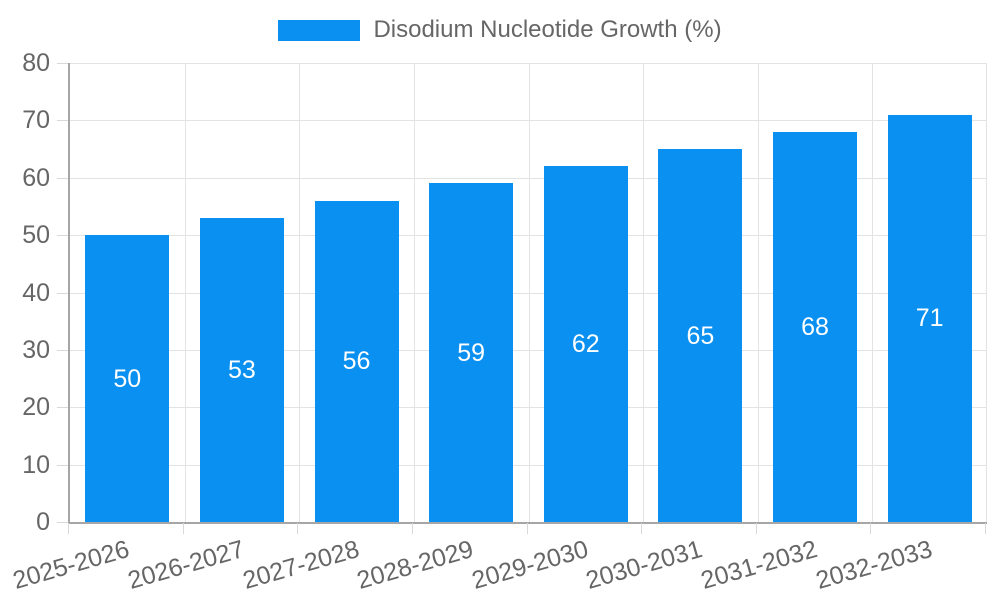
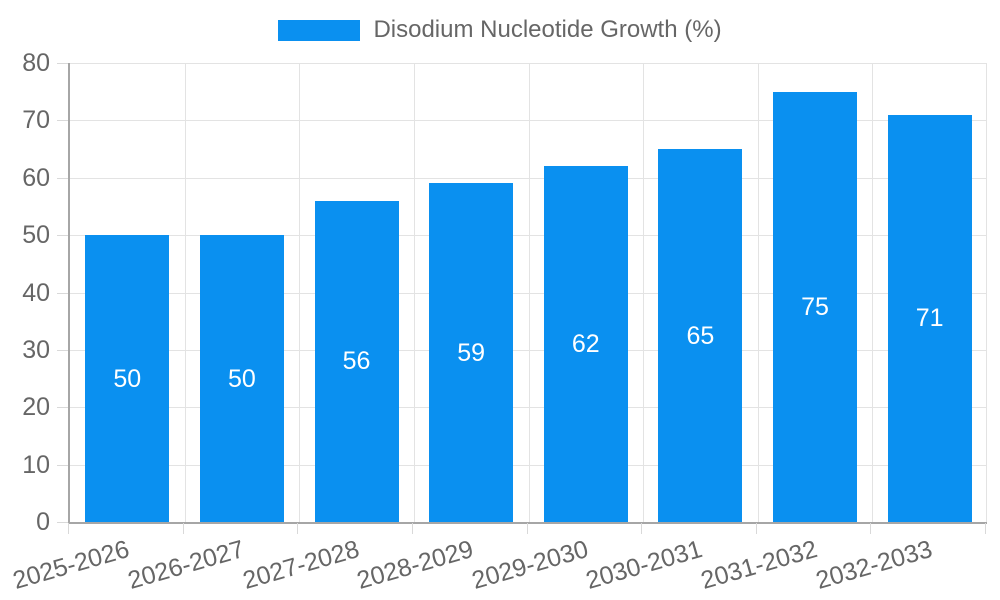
2026-2027: 53 -> 50
2031-2032: 68 -> 75
